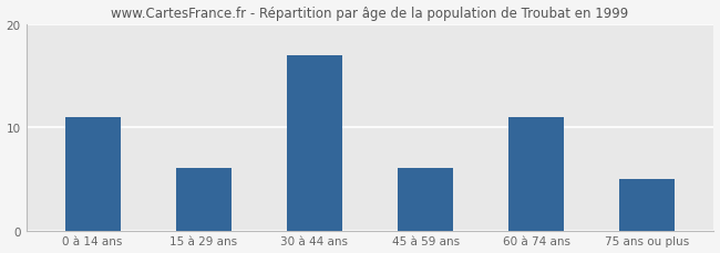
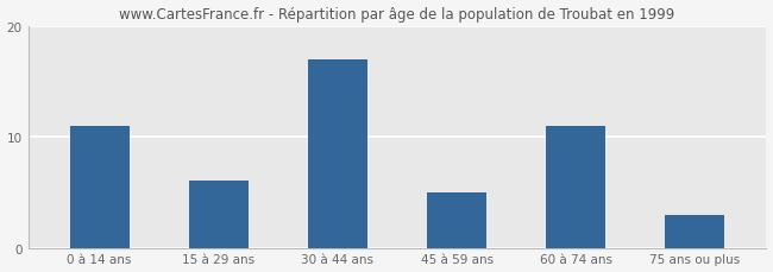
45 à 59 ans: 6 -> 5
75 ans ou plus: 5 -> 3
